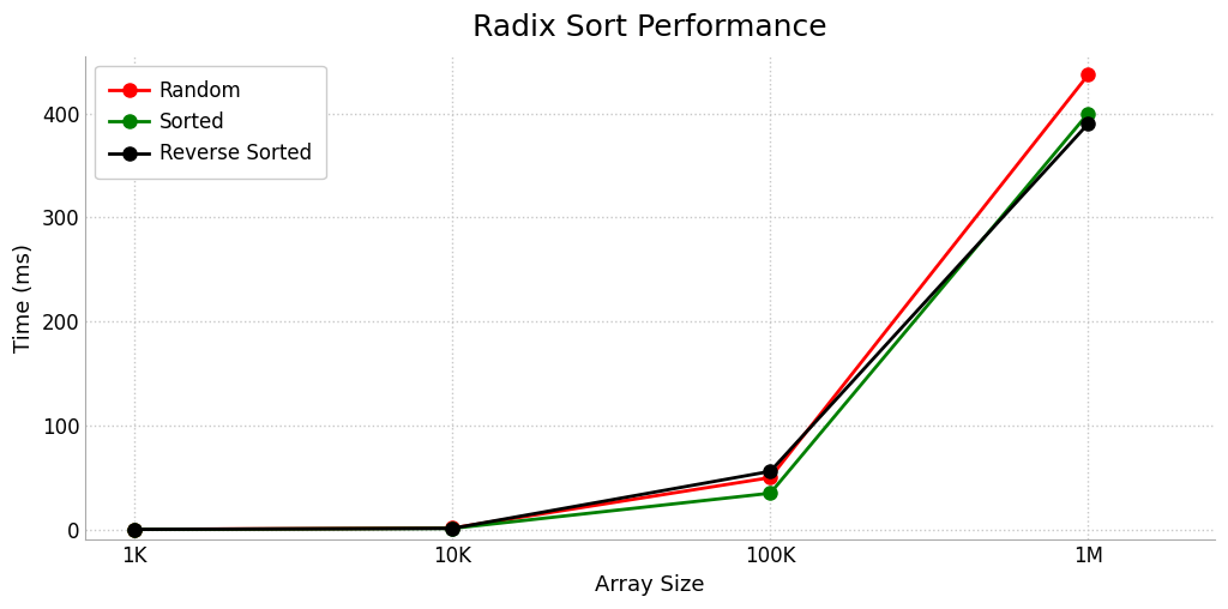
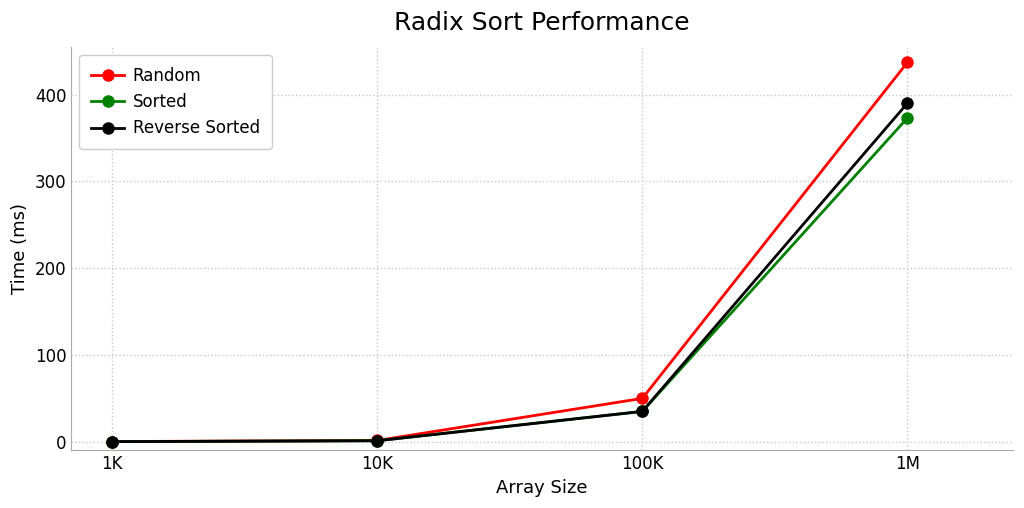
Reverse Sorted/100K: 56 -> 35
Sorted/1M: 400 -> 373
